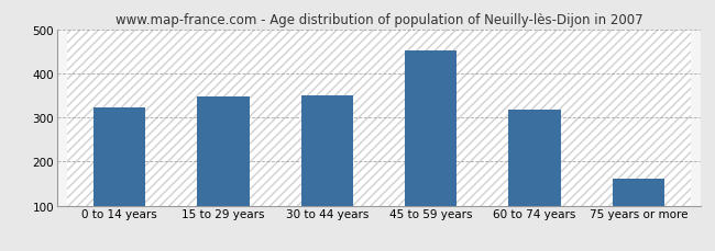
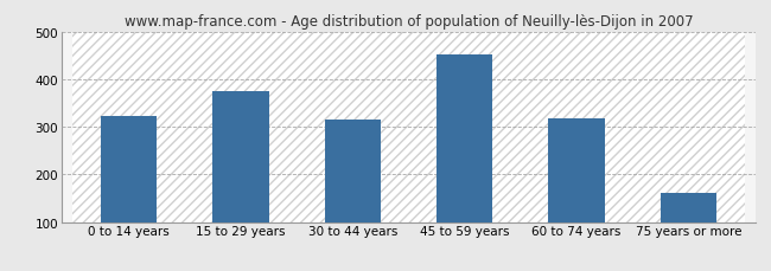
15 to 29 years: 347 -> 375
30 to 44 years: 351 -> 315
